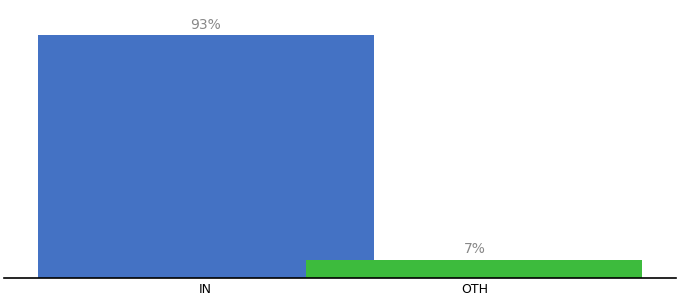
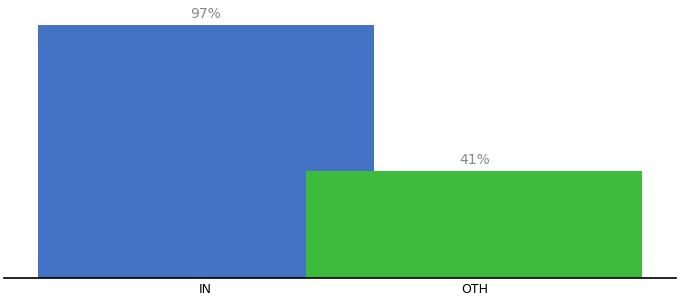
IN: 93% -> 97%
OTH: 7% -> 41%
